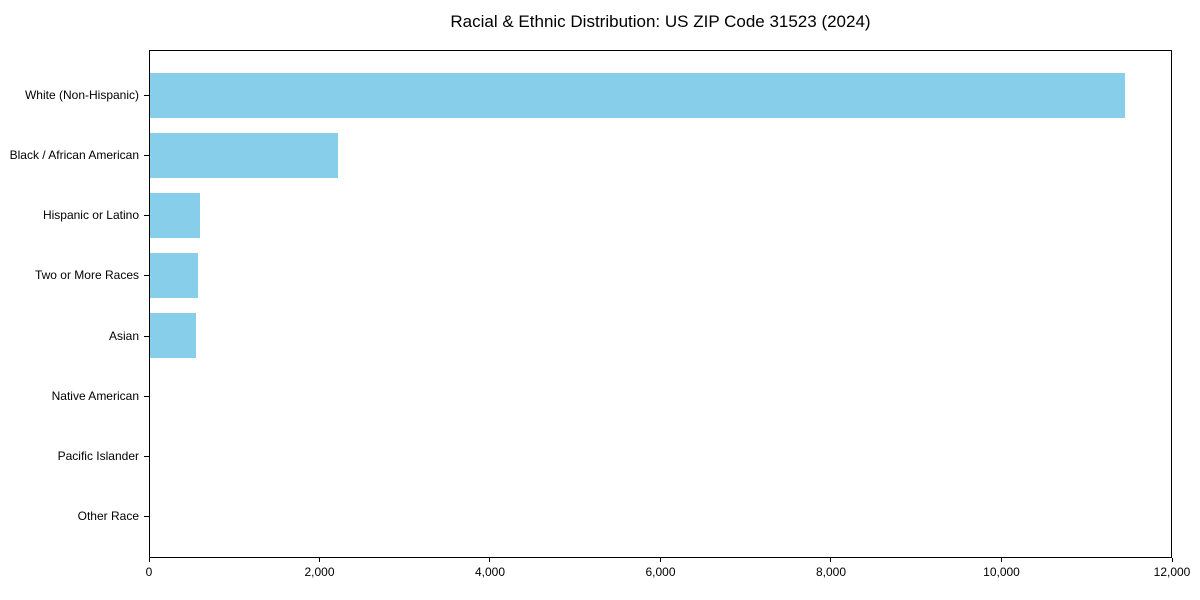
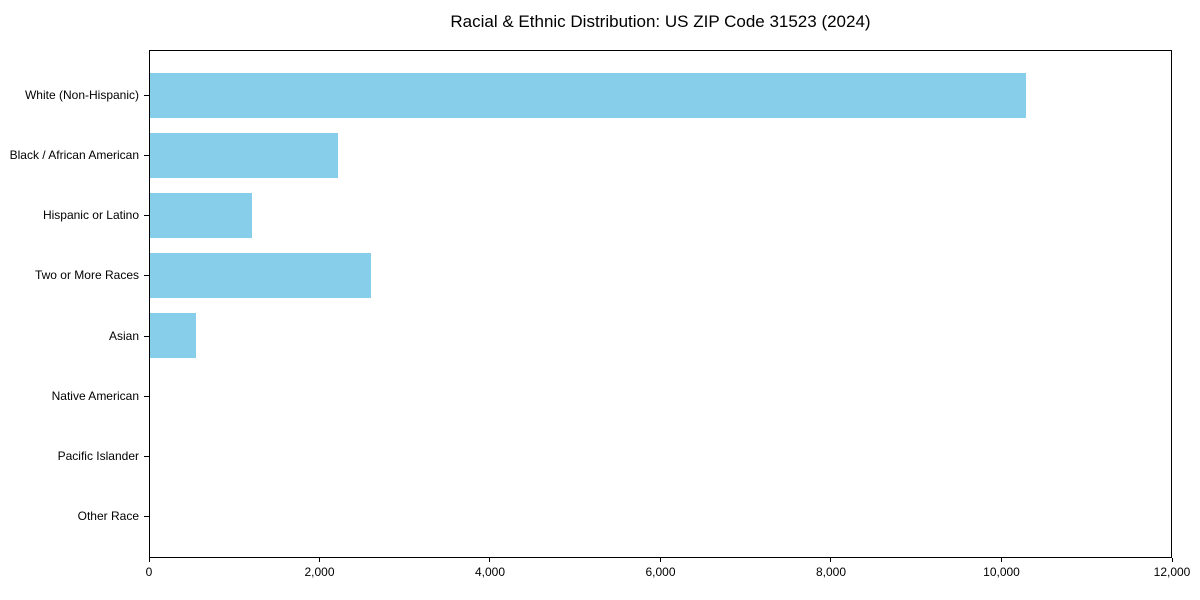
White (Non-Hispanic): 11500 -> 10300
Hispanic or Latino: 600 -> 1200
Two or More Races: 600 -> 2600
